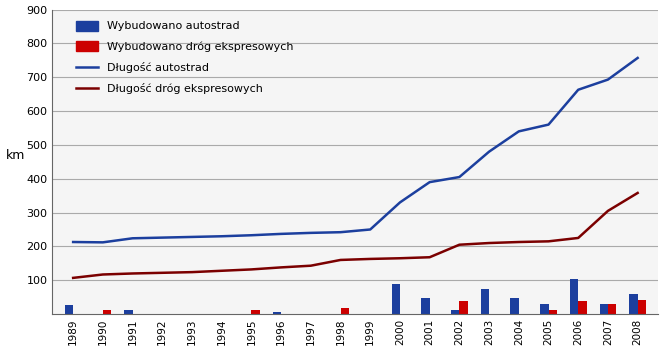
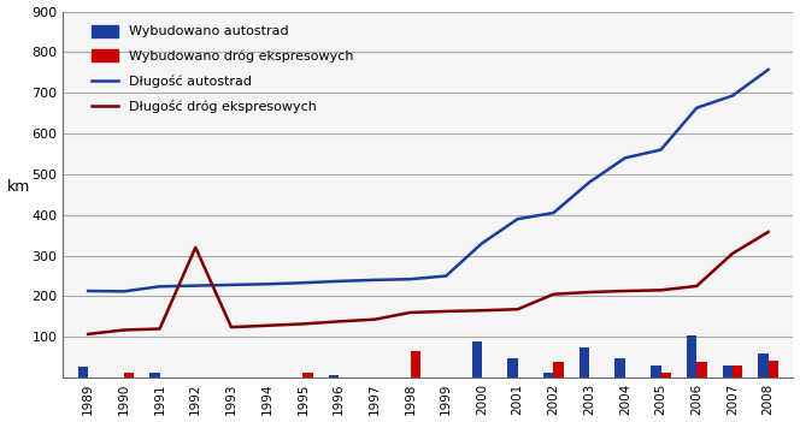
Długość dróg ekspresowych/1992: 122 -> 320
Wybudowano dróg ekspresowych/1998: 18 -> 65
